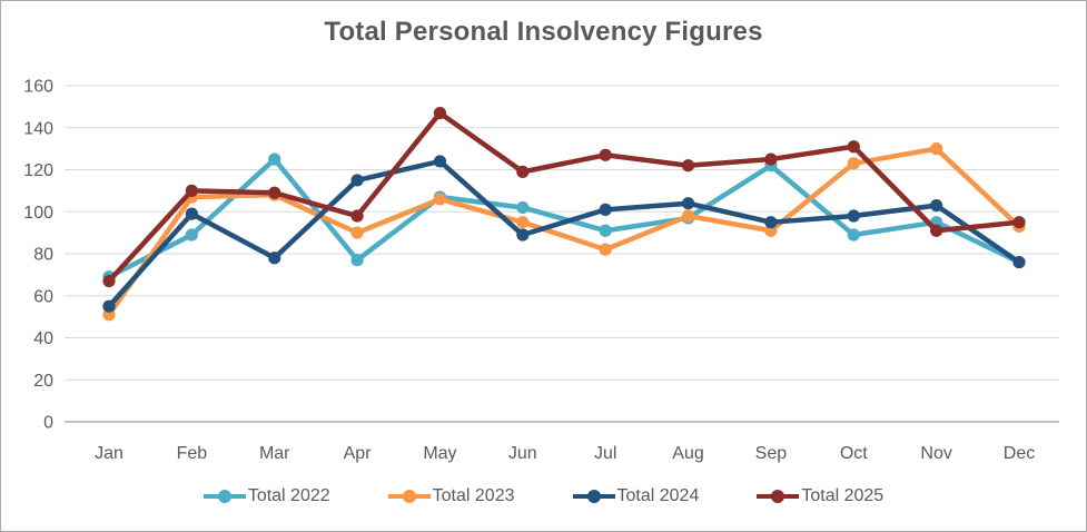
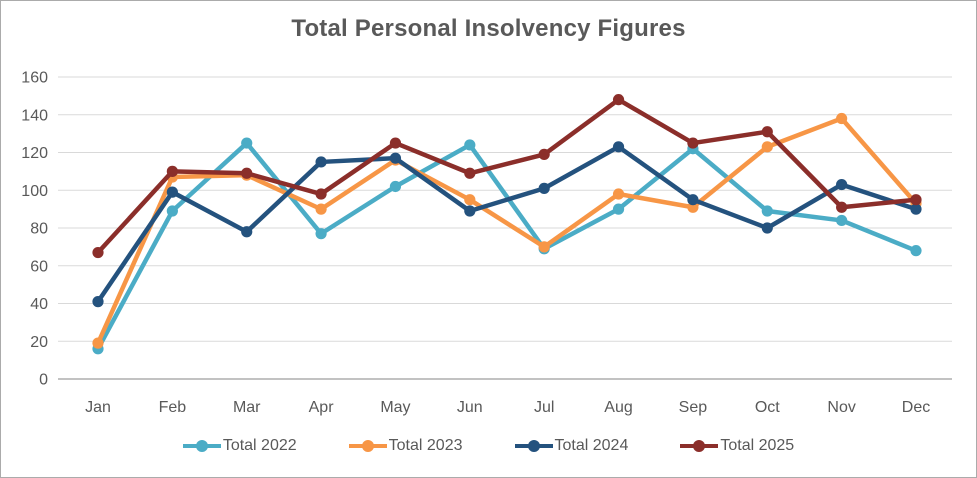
Total 2022/Jan: 69 -> 16
Total 2023/Jan: 51 -> 19
Total 2024/Jan: 55 -> 41
Total 2022/May: 107 -> 102
Total 2023/May: 106 -> 116
Total 2024/May: 124 -> 117
Total 2025/May: 147 -> 125
Total 2022/Jun: 102 -> 124
Total 2025/Jun: 119 -> 109
Total 2022/Jul: 91 -> 69
Total 2023/Jul: 82 -> 70
Total 2025/Jul: 127 -> 119
Total 2022/Aug: 97 -> 90
Total 2024/Aug: 104 -> 123
Total 2025/Aug: 122 -> 148
Total 2024/Oct: 98 -> 80
Total 2022/Nov: 95 -> 84
Total 2023/Nov: 130 -> 138
Total 2022/Dec: 76 -> 68
Total 2024/Dec: 76 -> 90
